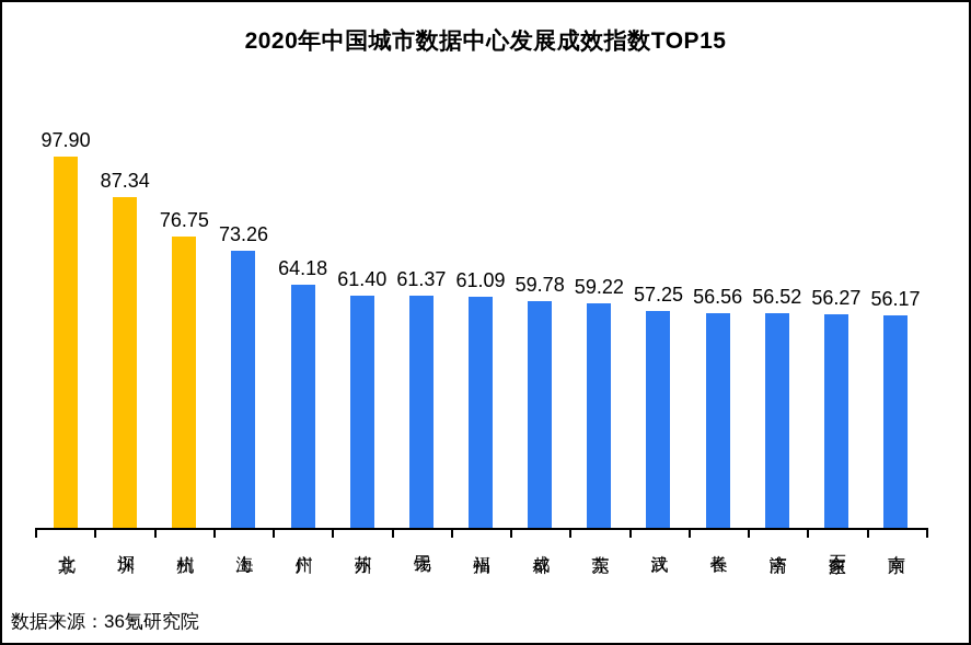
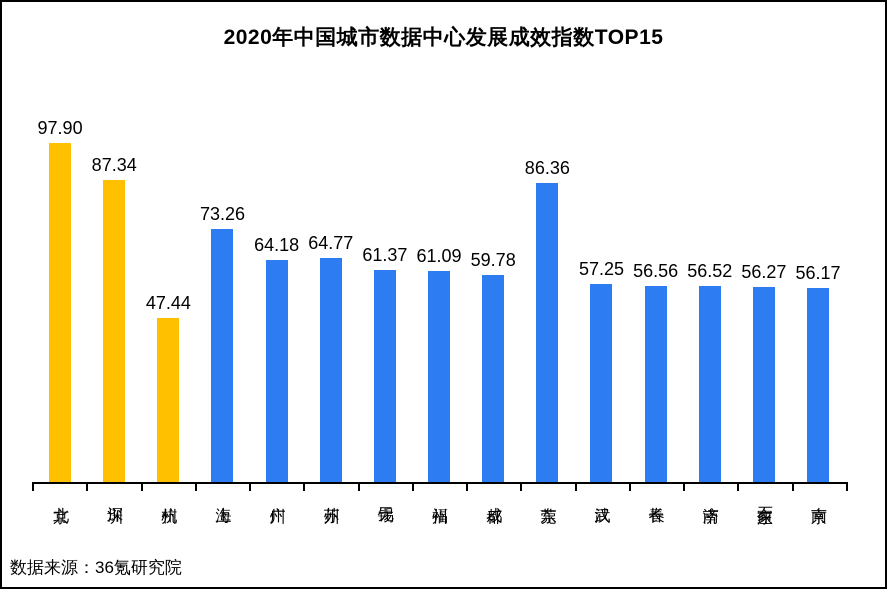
杭州: 76.75 -> 47.44
苏州: 61.40 -> 64.77
东莞: 59.22 -> 86.36
